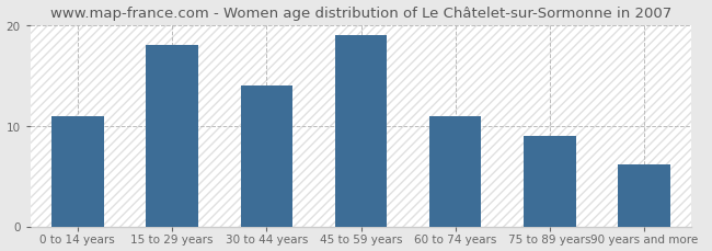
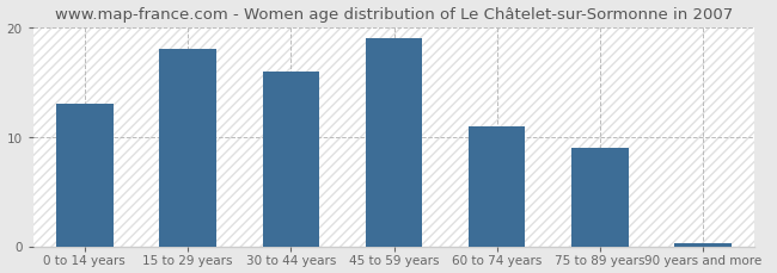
0 to 14 years: 11.0 -> 13.0
30 to 44 years: 14.0 -> 16.0
90 years and more: 6.2 -> 0.3
